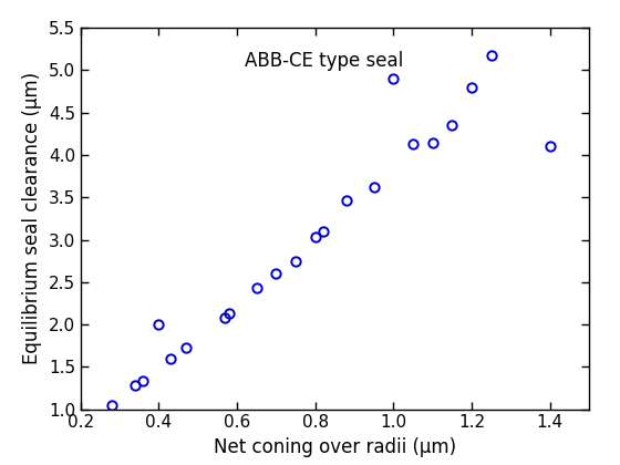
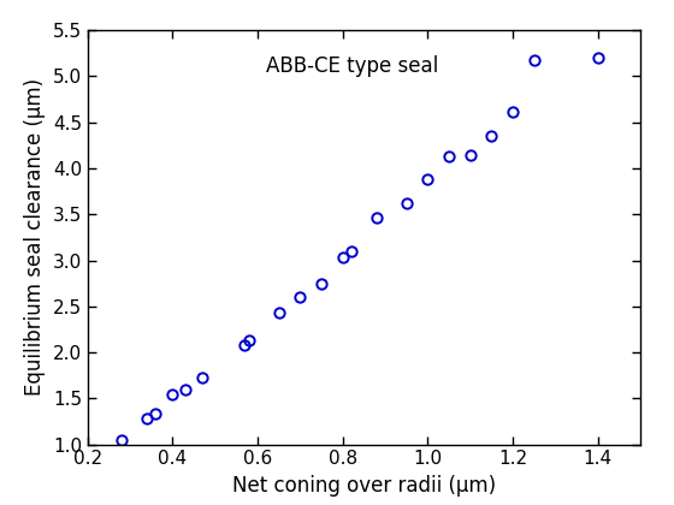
0.4: 2.00 -> 1.55
1.0: 4.90 -> 3.88
1.2: 4.80 -> 4.62
1.4: 4.10 -> 5.20
